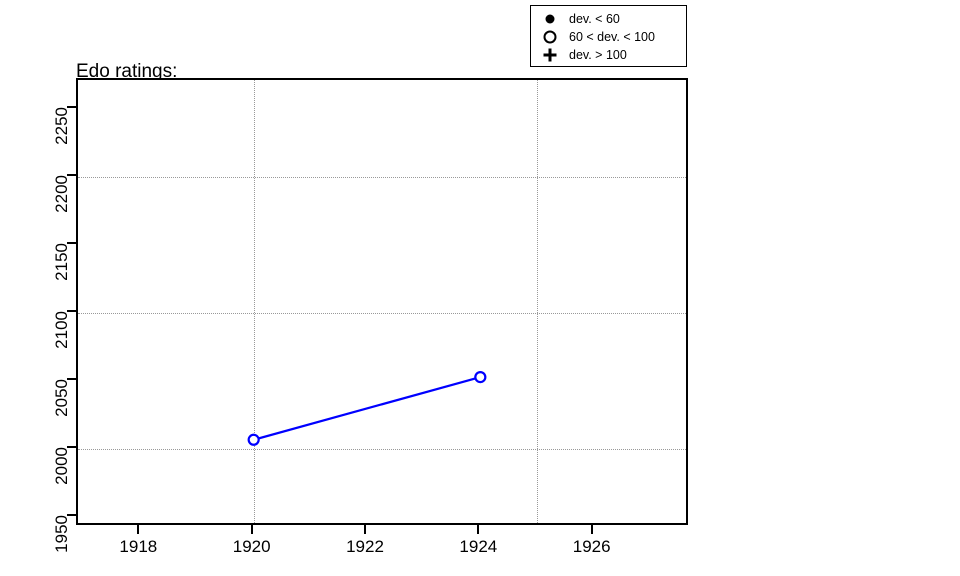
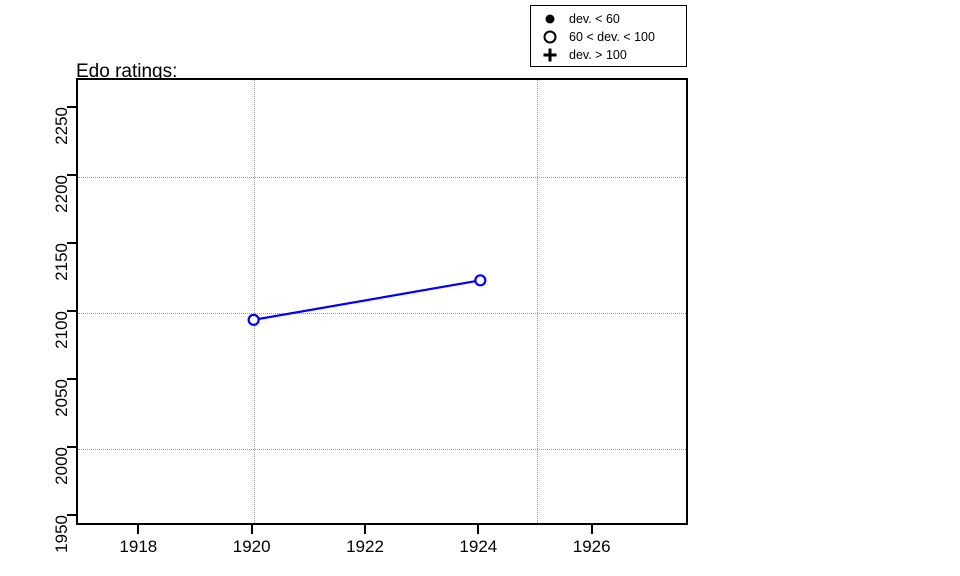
1920: 2007 -> 2095
1924: 2053 -> 2124
